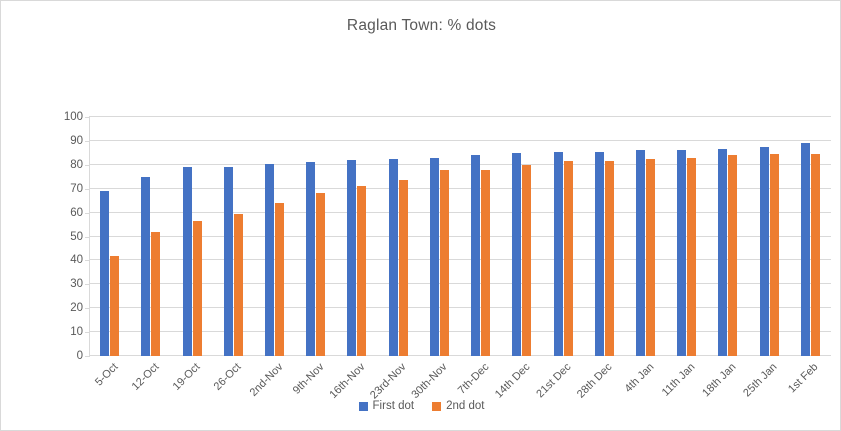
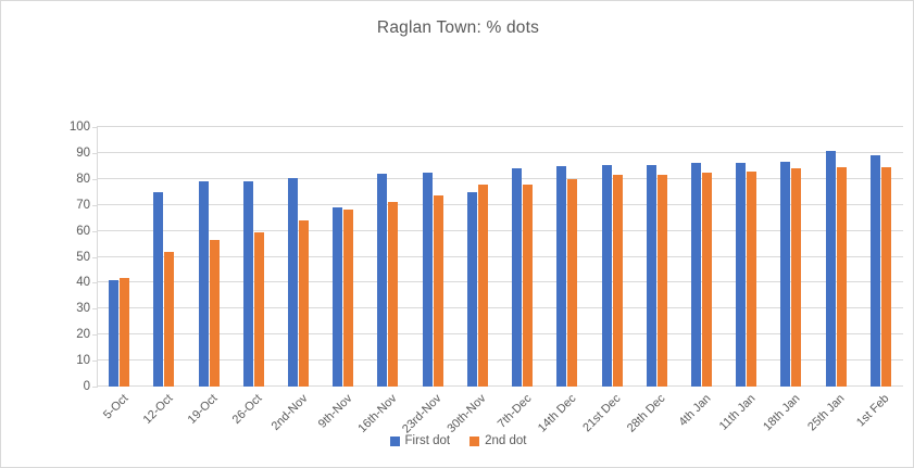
First dot/5-Oct: 69 -> 41
First dot/9th-Nov: 81 -> 69
First dot/30th-Nov: 83 -> 75
First dot/25th Jan: 88 -> 91
